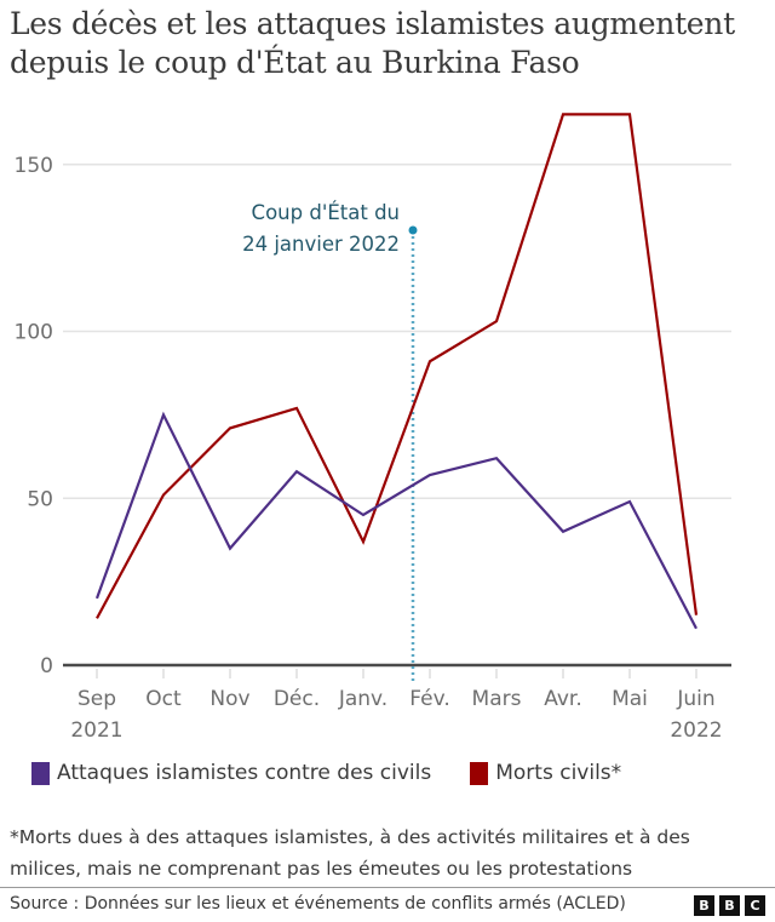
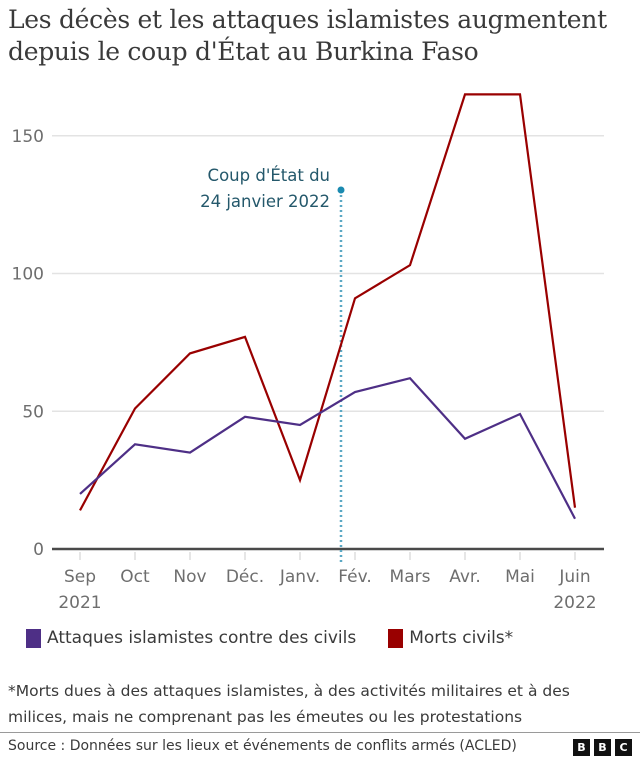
Attaques islamistes contre des civils/Oct: 75 -> 38
Attaques islamistes contre des civils/Déc.: 58 -> 48
Morts civils*/Janv.: 37 -> 25
